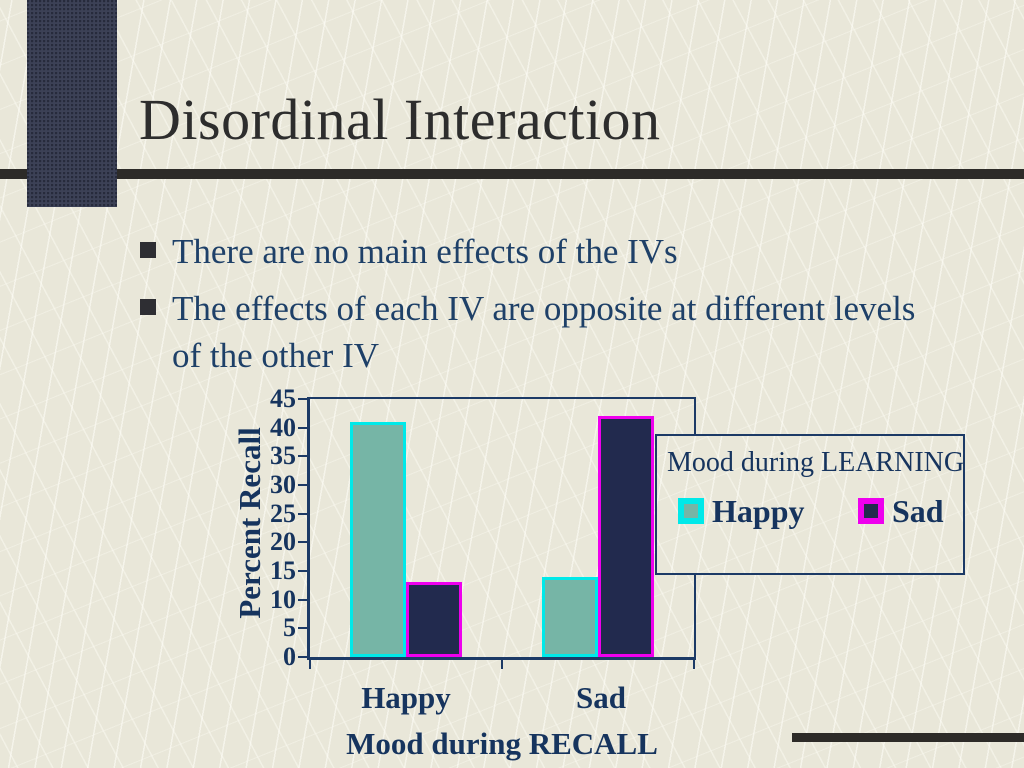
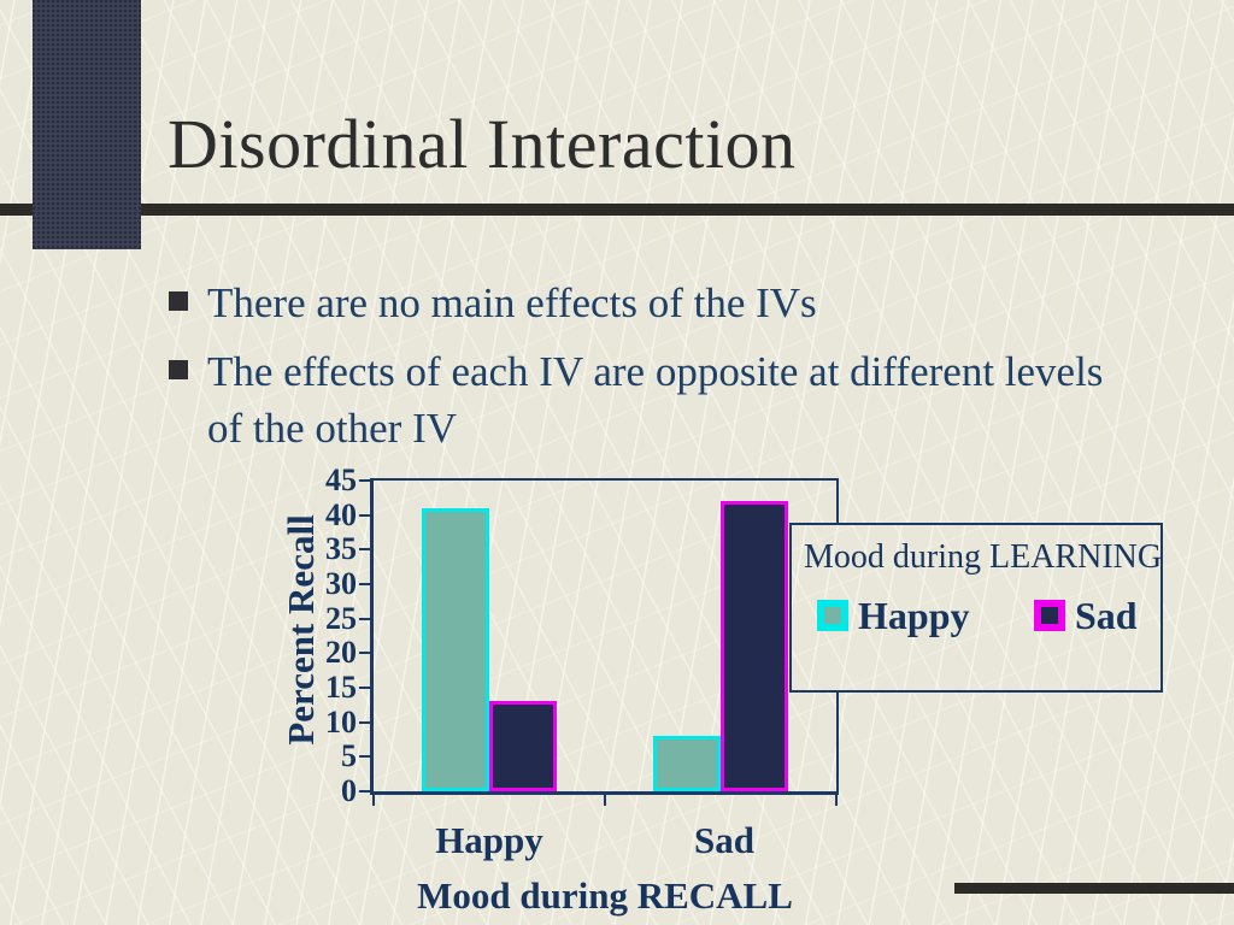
Happy/Sad: 14 -> 8
